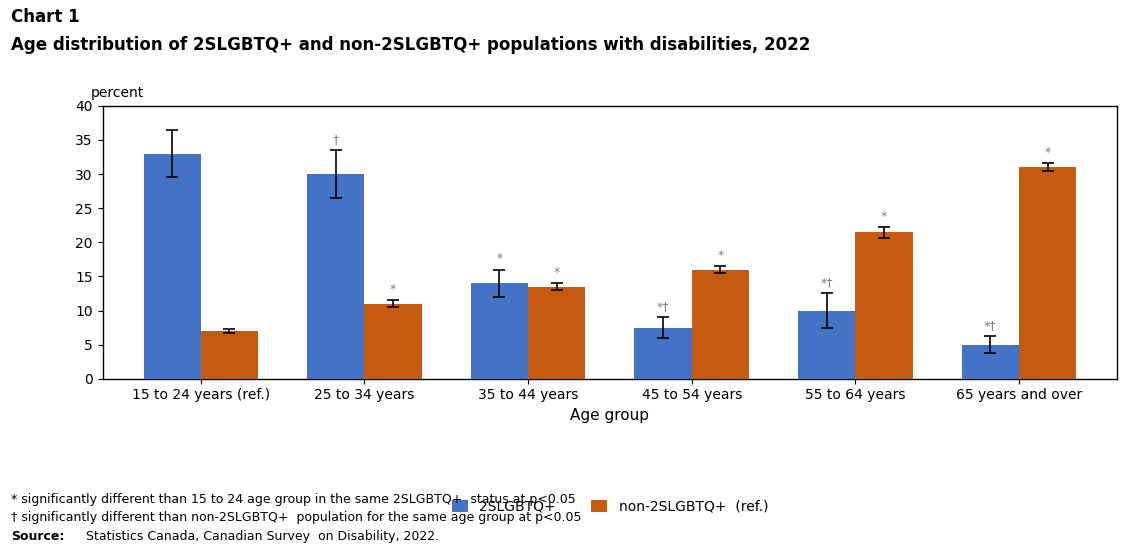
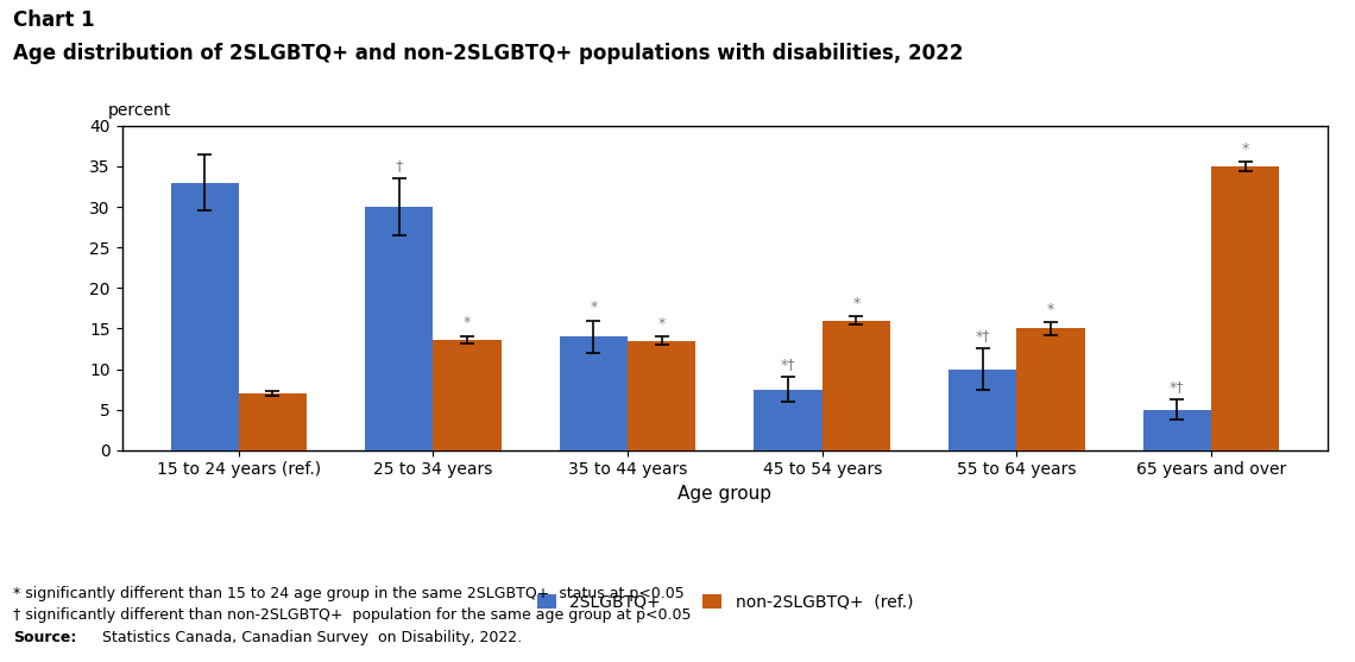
non-2SLGBTQ+ (ref.)/25 to 34 years: 11.0 -> 13.6
non-2SLGBTQ+ (ref.)/55 to 64 years: 21.5 -> 15.0
non-2SLGBTQ+ (ref.)/65 years and over: 31.0 -> 35.0
